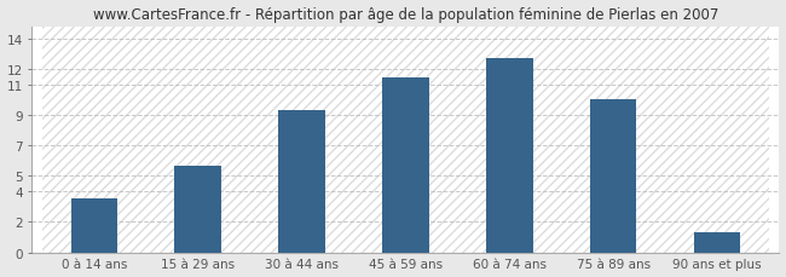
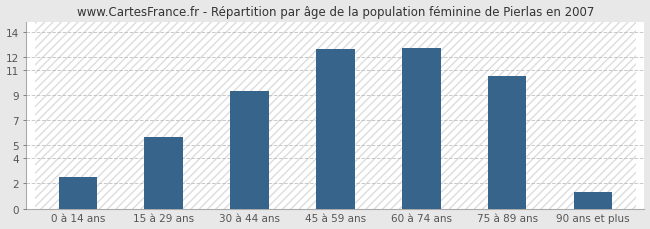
0 à 14 ans: 3.5 -> 2.5
45 à 59 ans: 11.4 -> 12.6
75 à 89 ans: 10.0 -> 10.5
